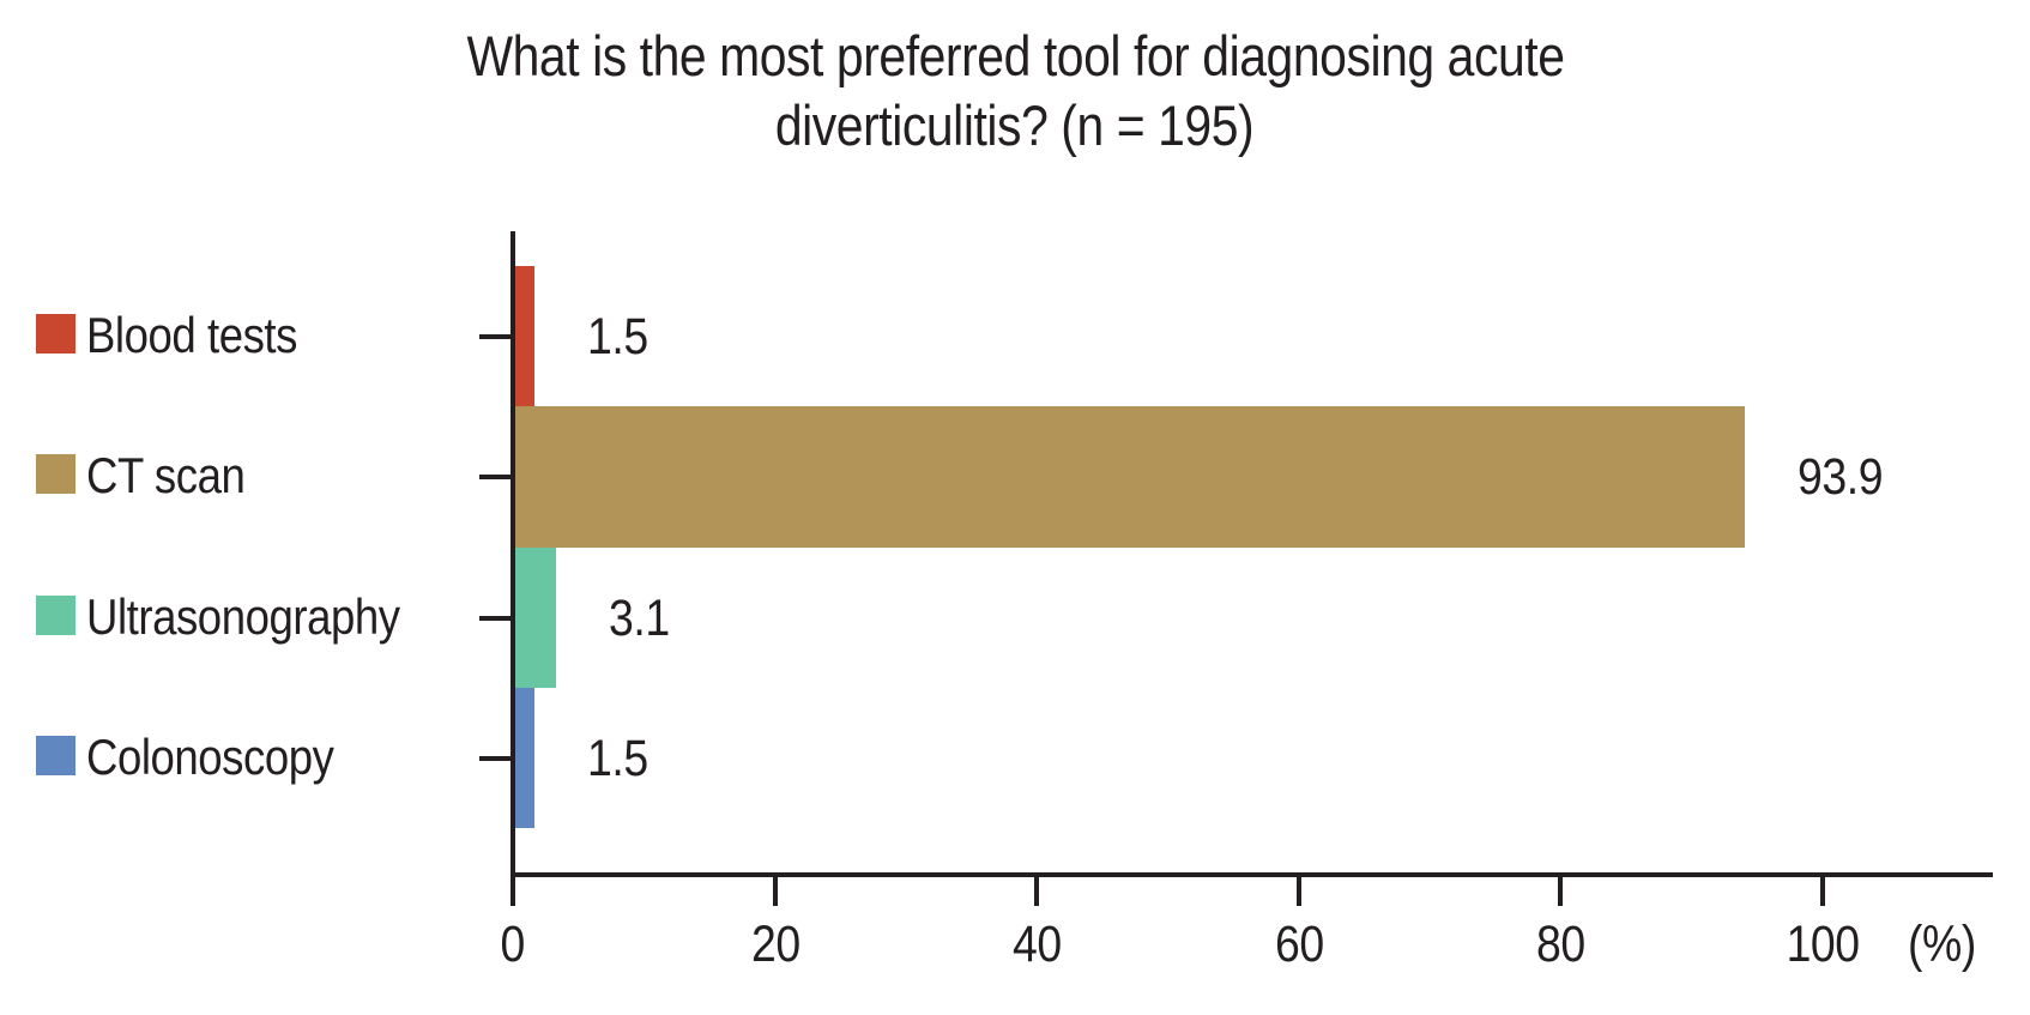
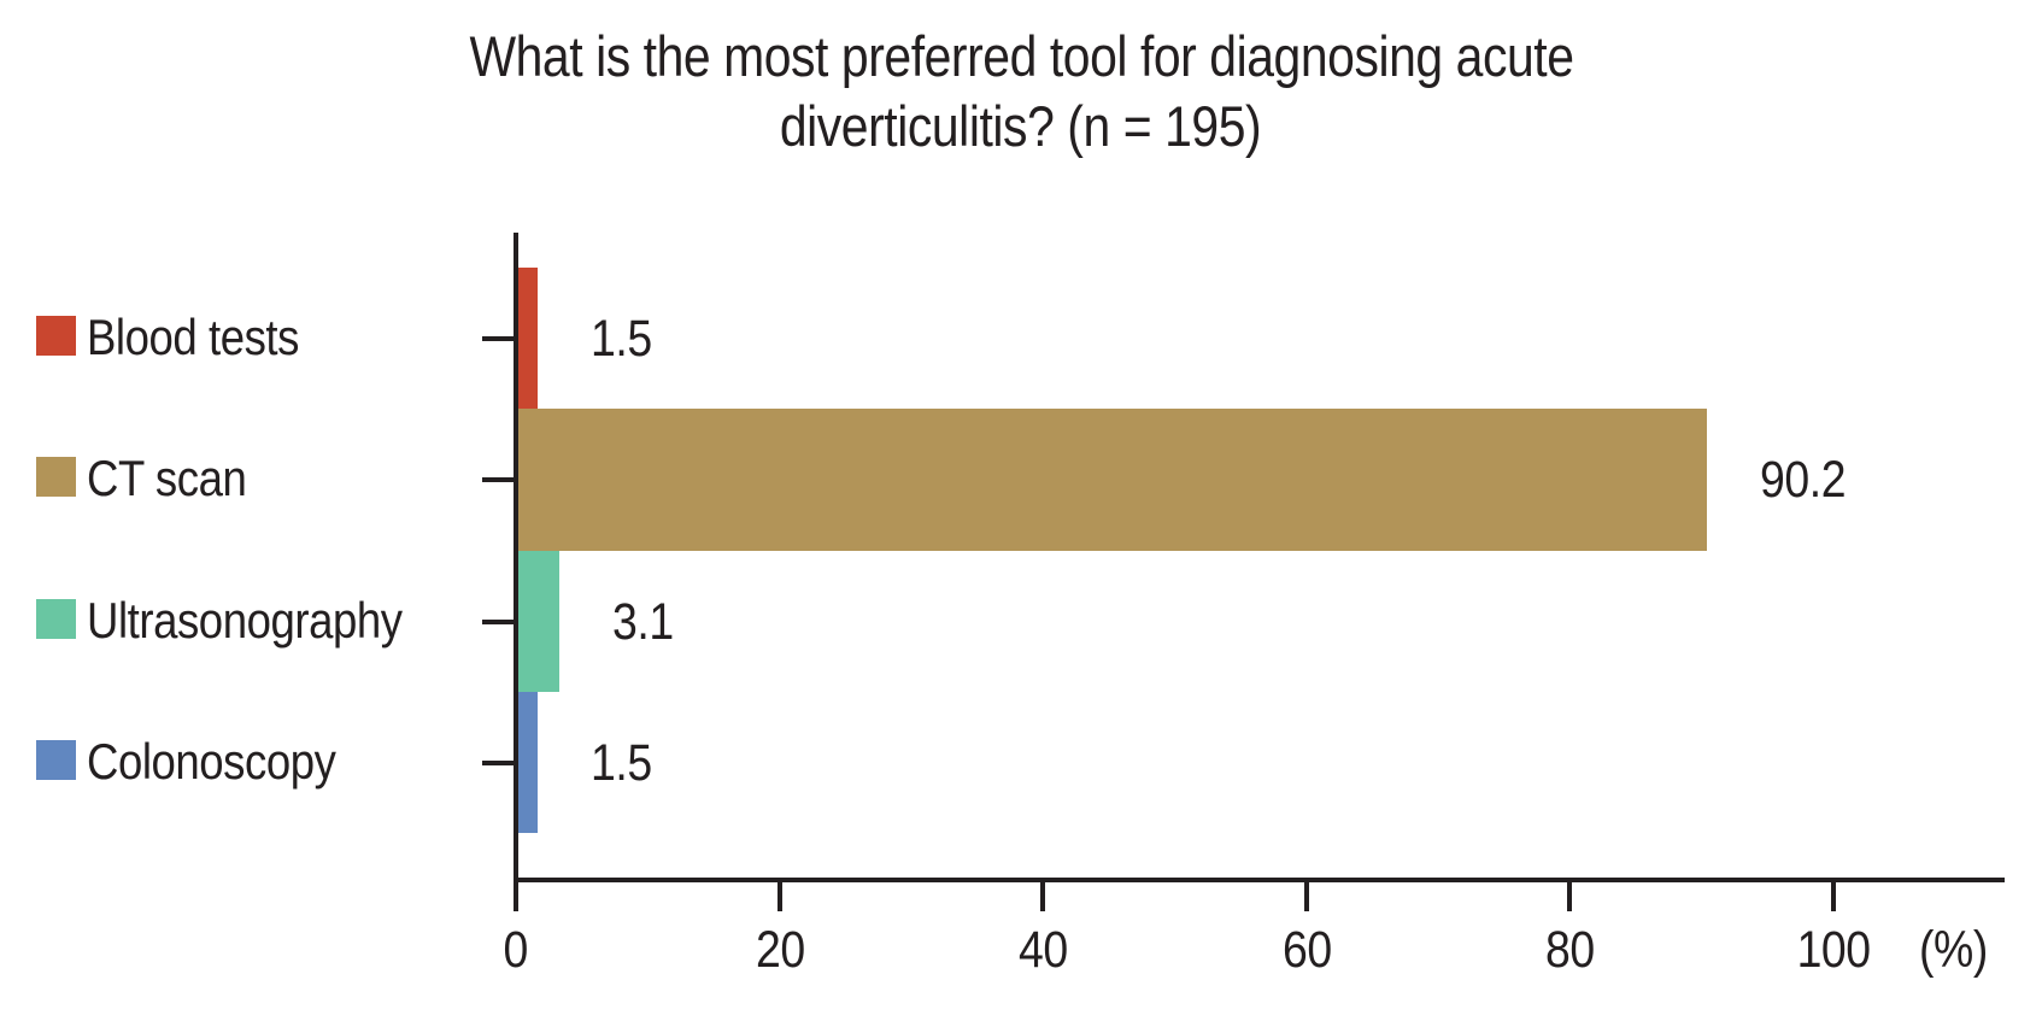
CT scan: 93.9 -> 90.2
